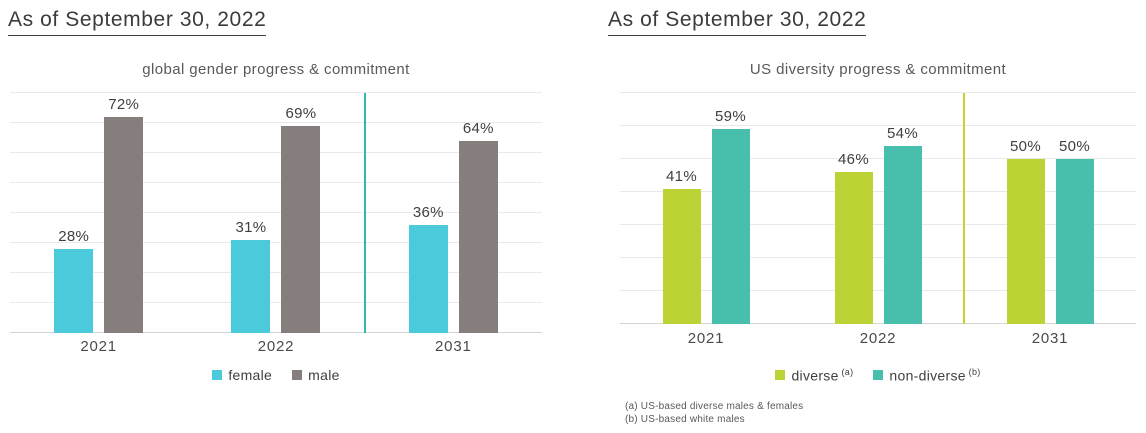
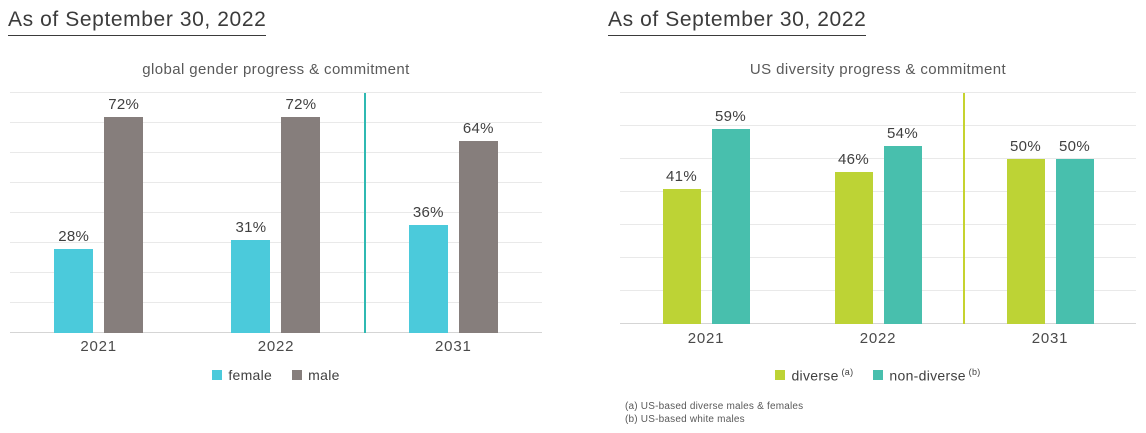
global gender progress & commitment/male/2022: 69% -> 72%
